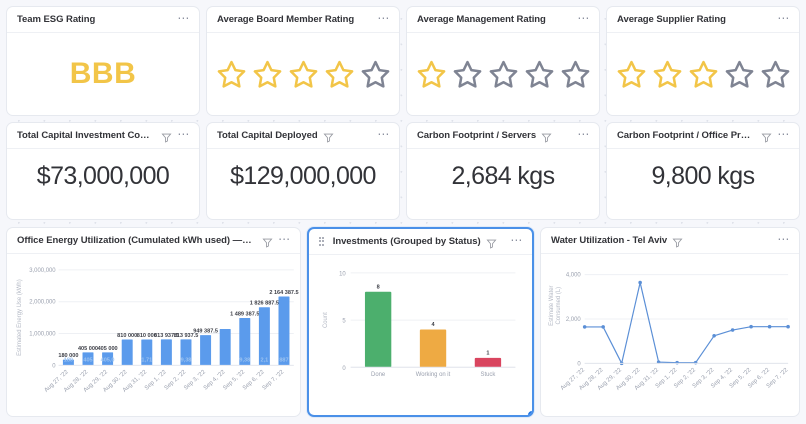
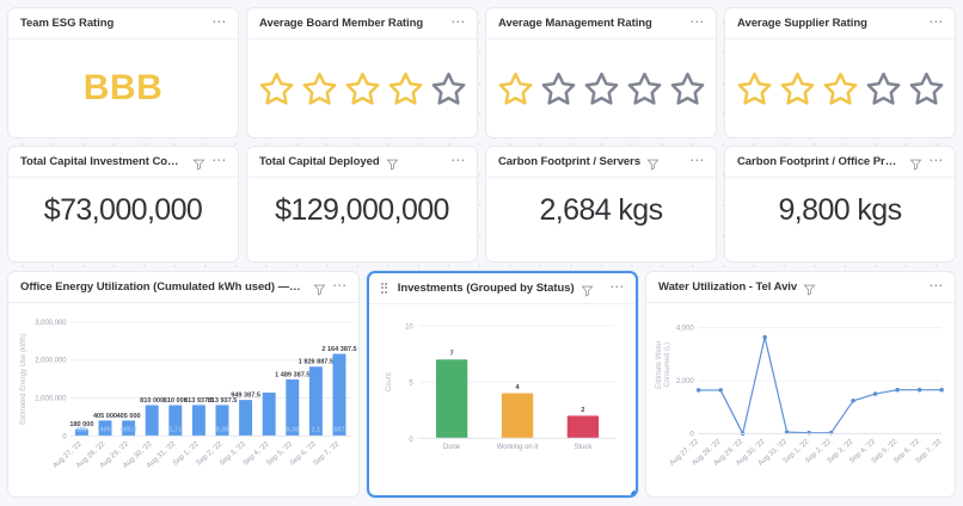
Investments (Grouped by Status)/Done: 8 -> 7
Investments (Grouped by Status)/Stuck: 1 -> 2
